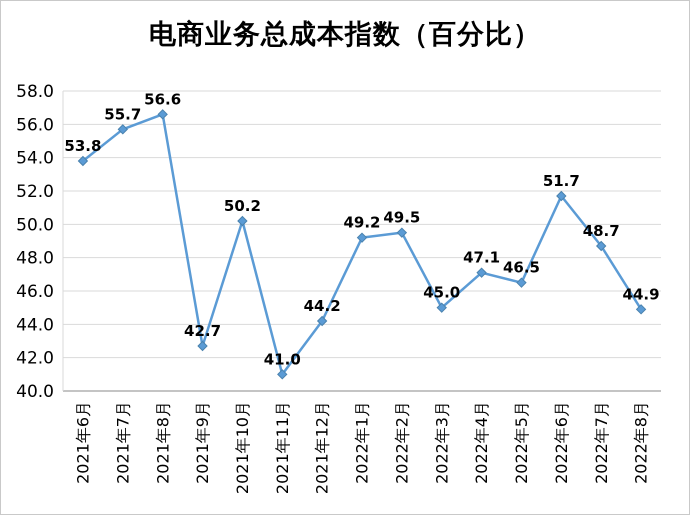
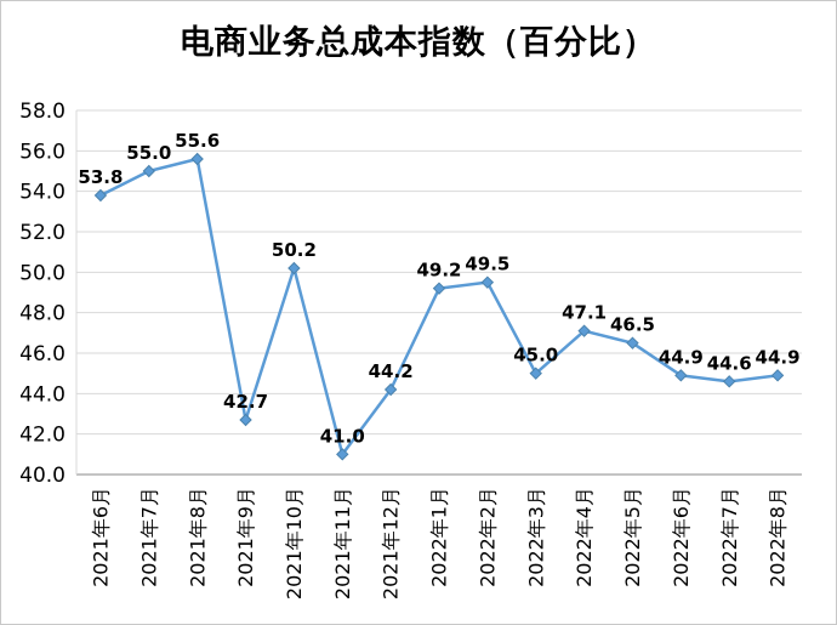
2021年7月: 55.7 -> 55.0
2021年8月: 56.6 -> 55.6
2022年6月: 51.7 -> 44.9
2022年7月: 48.7 -> 44.6
